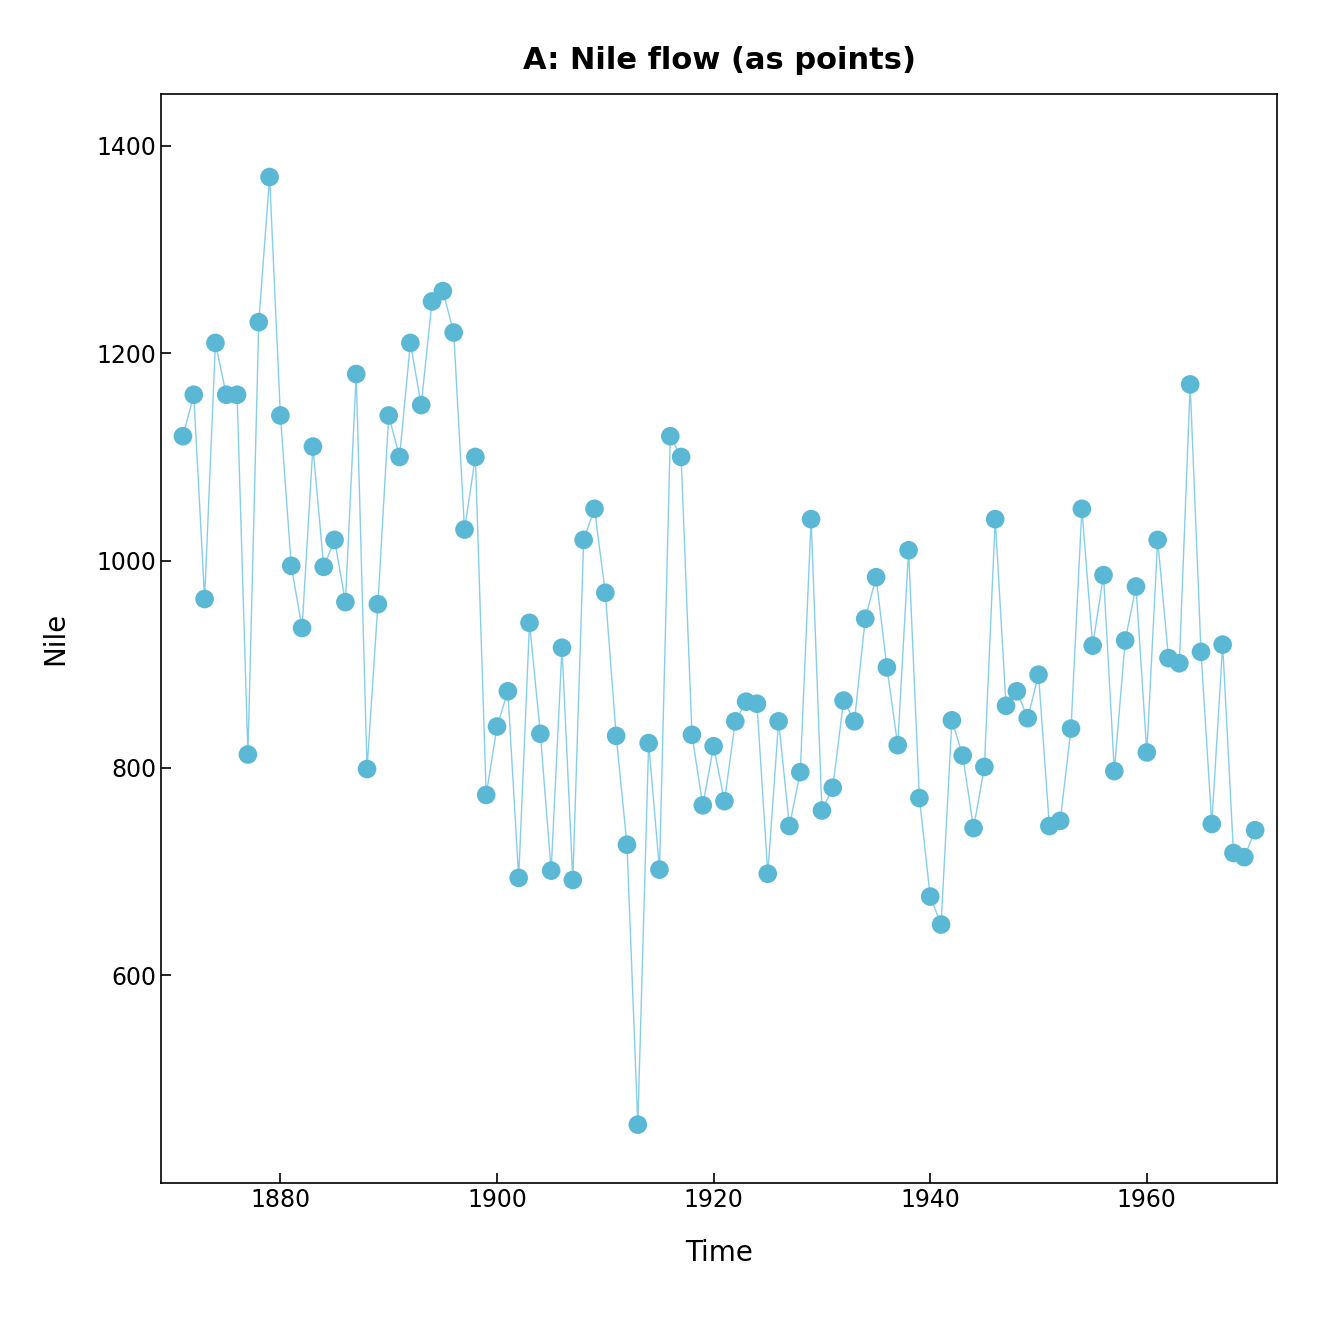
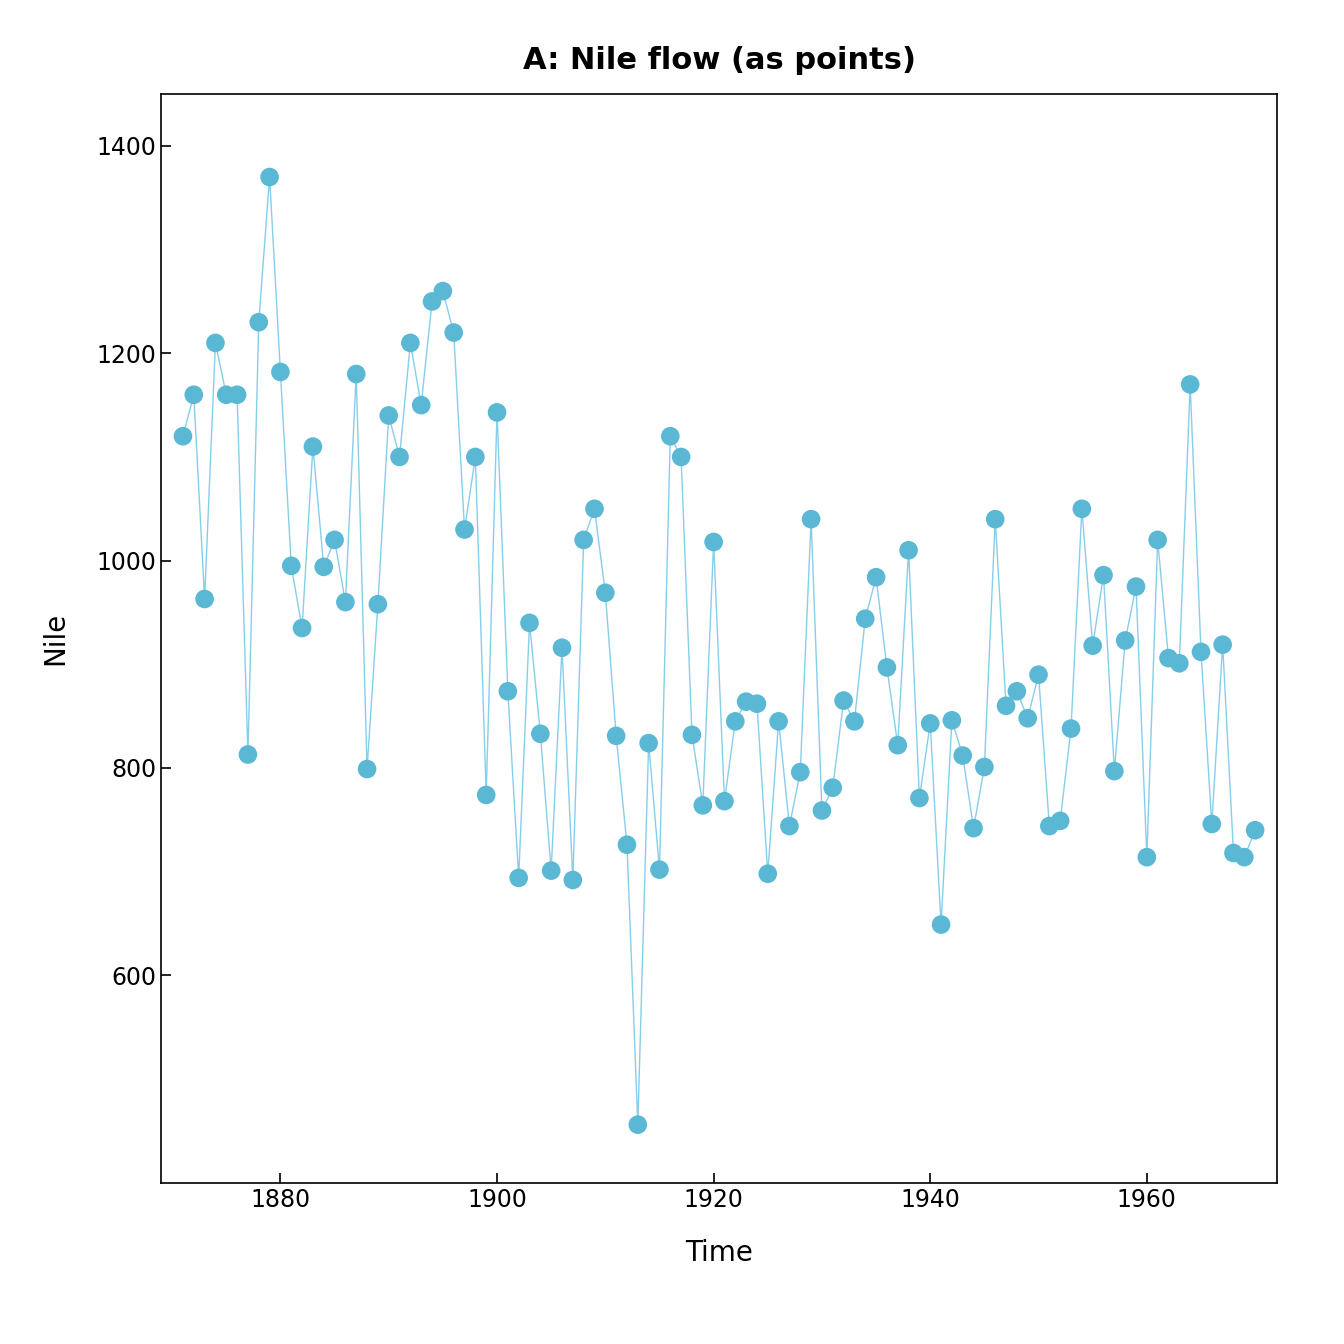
1880: 1140 -> 1182
1900: 840 -> 1143
1920: 821 -> 1018
1940: 676 -> 843
1960: 815 -> 714
